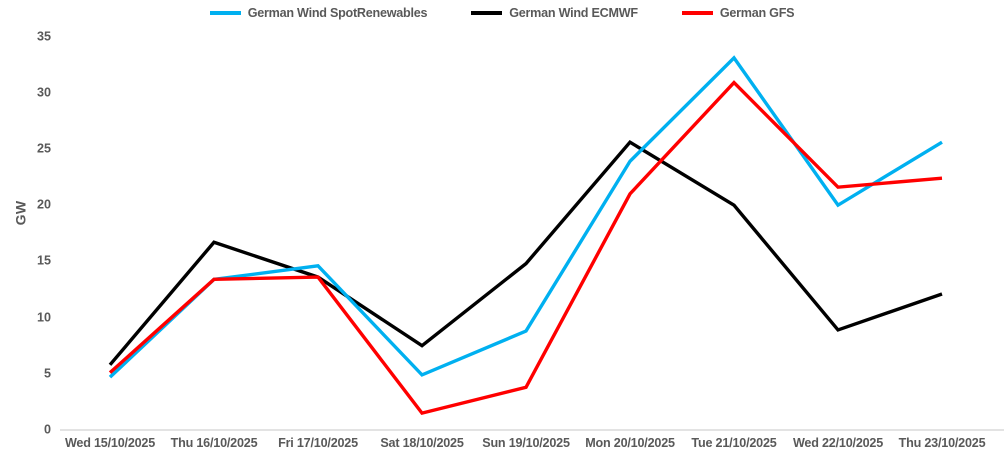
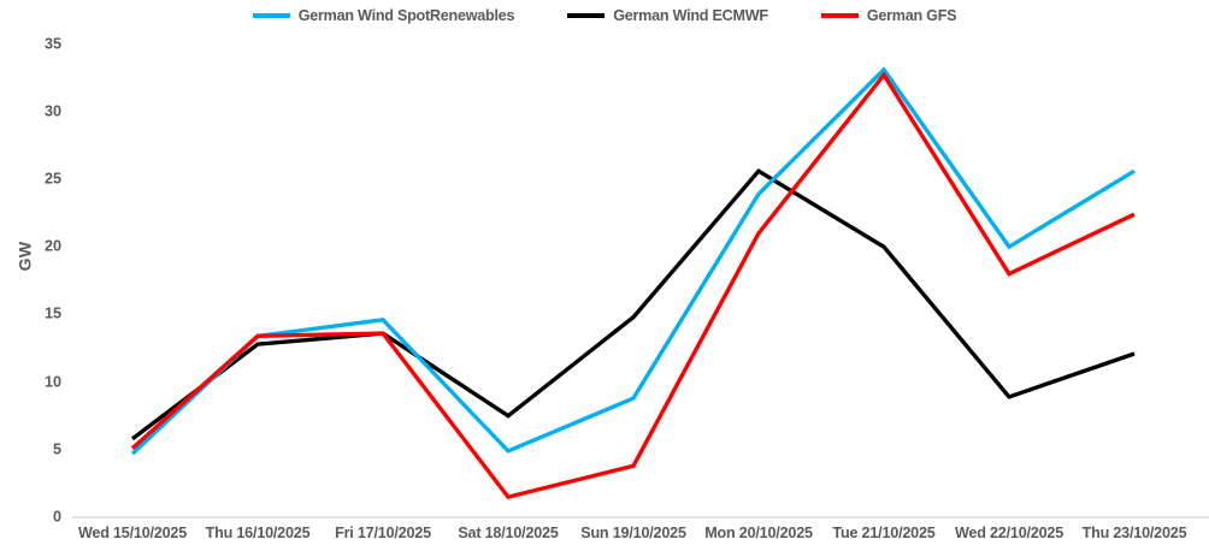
German Wind ECMWF/Thu 16/10/2025: 16.7 -> 12.8
German GFS/Tue 21/10/2025: 30.9 -> 32.7
German GFS/Wed 22/10/2025: 21.6 -> 18.0
